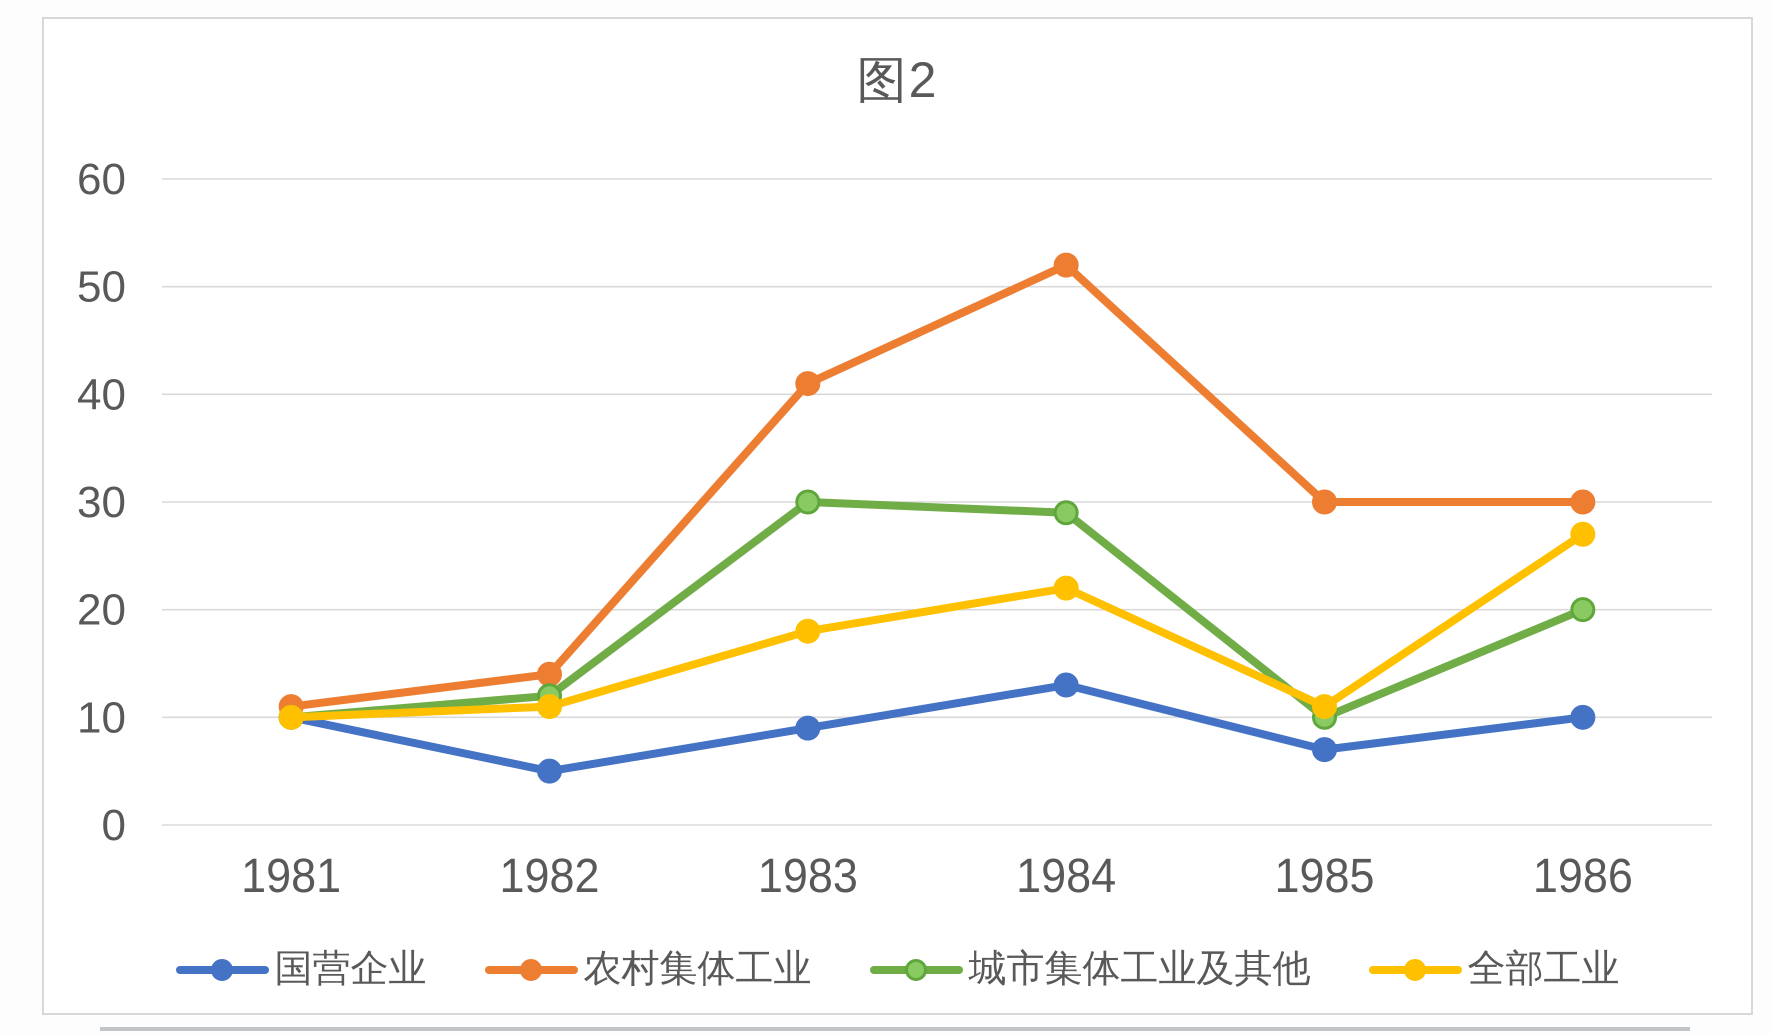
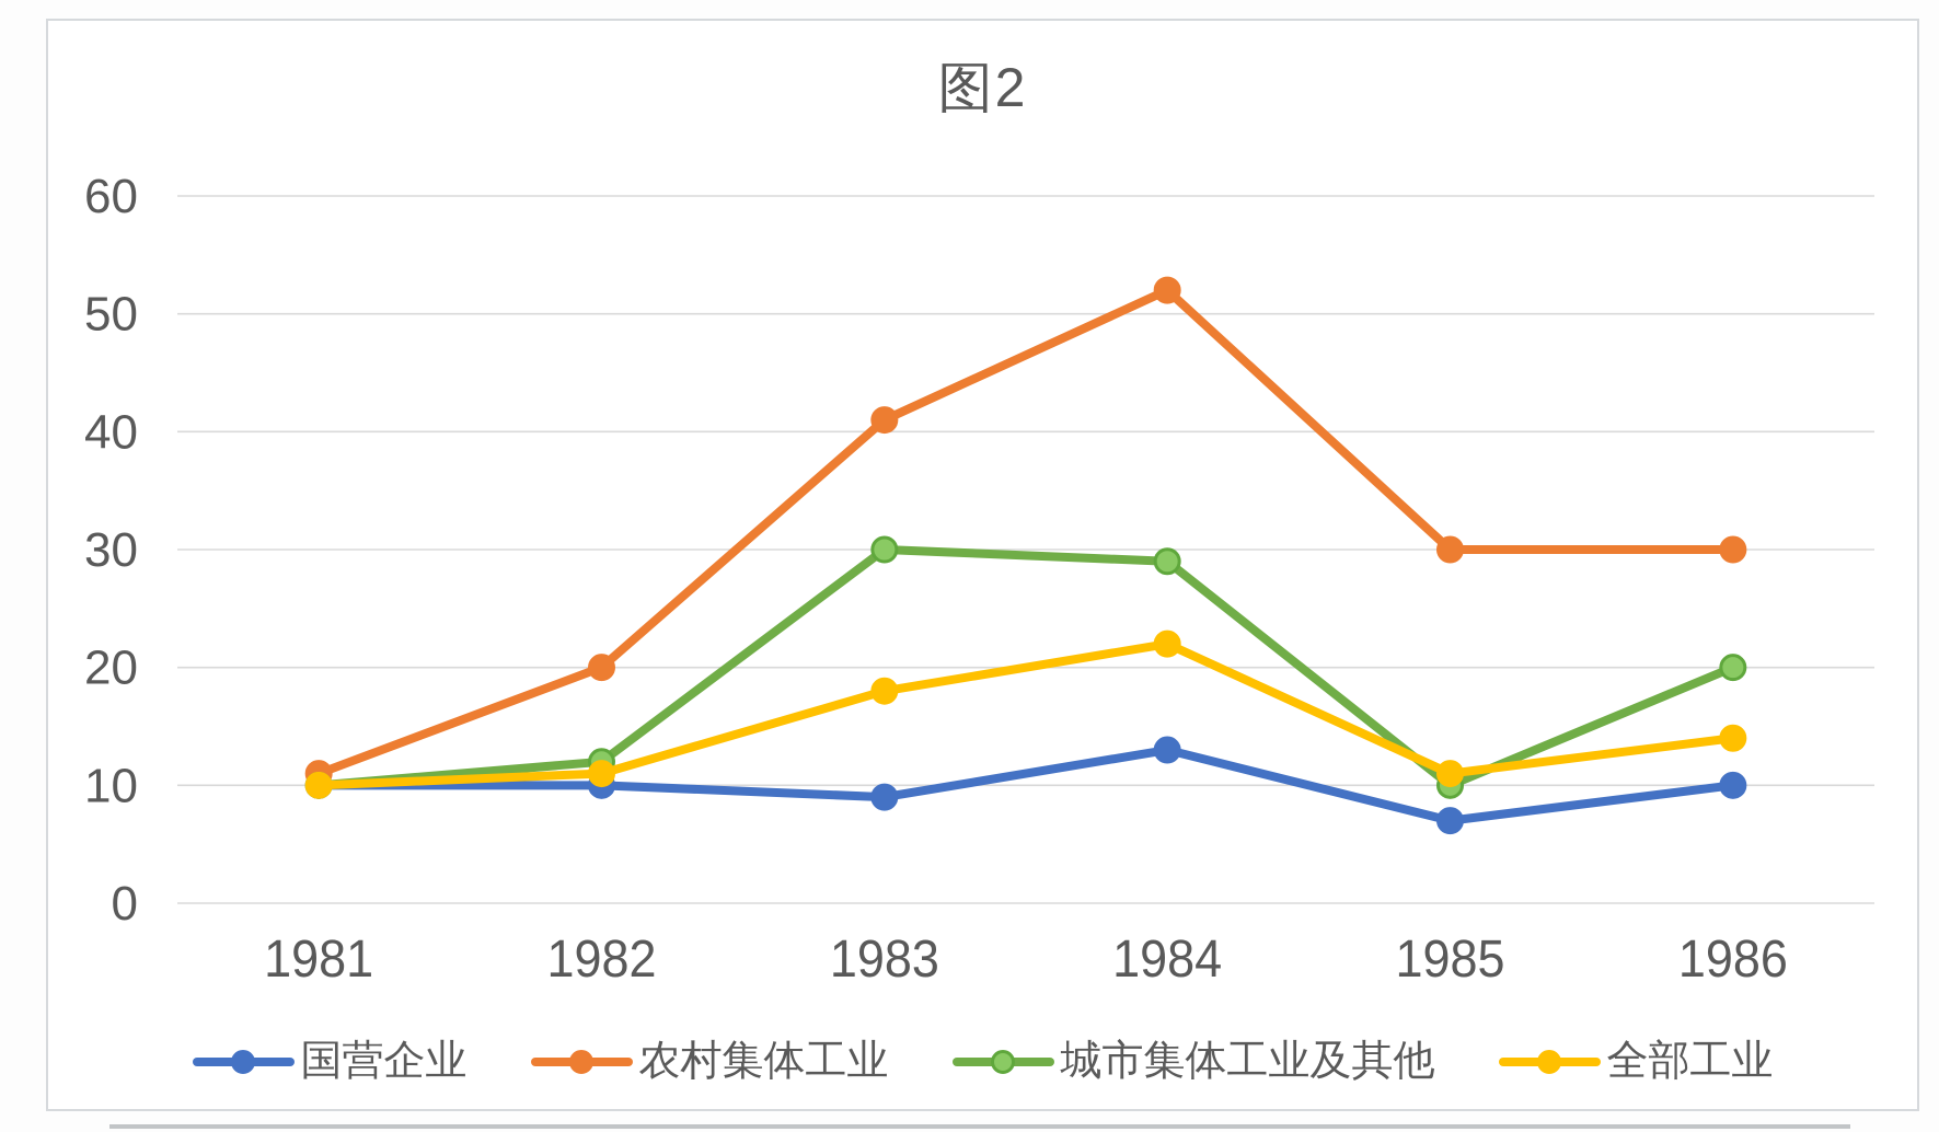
国营企业/1982: 5 -> 10
农村集体工业/1982: 14 -> 20
全部工业/1986: 27 -> 14
